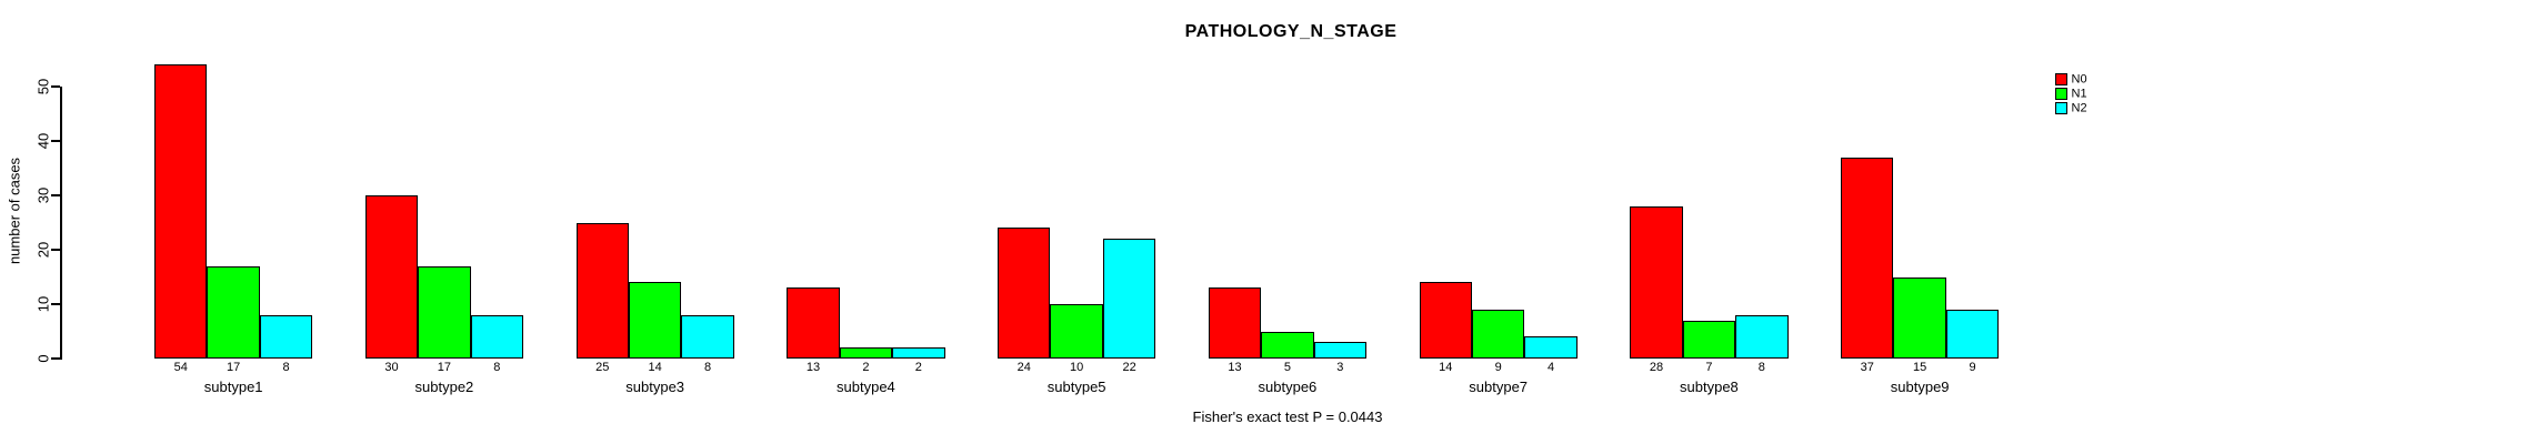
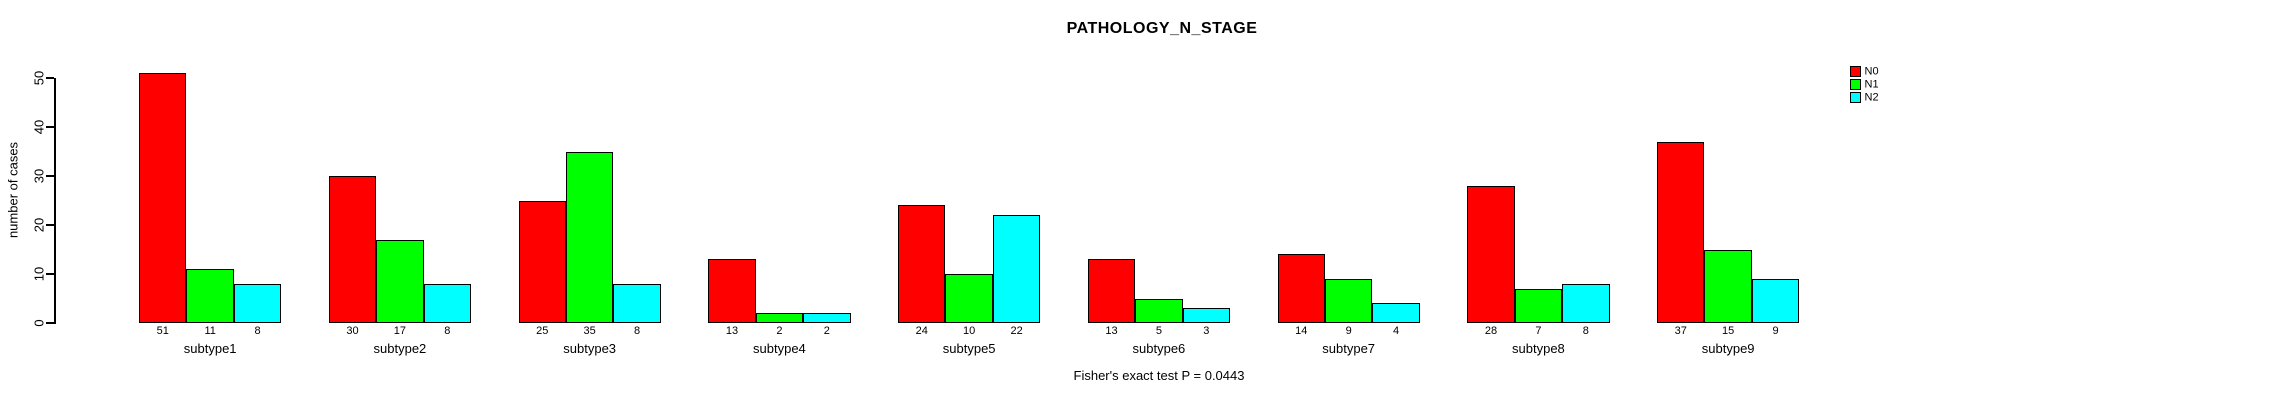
N0/subtype1: 54 -> 51
N1/subtype1: 17 -> 11
N1/subtype3: 14 -> 35
